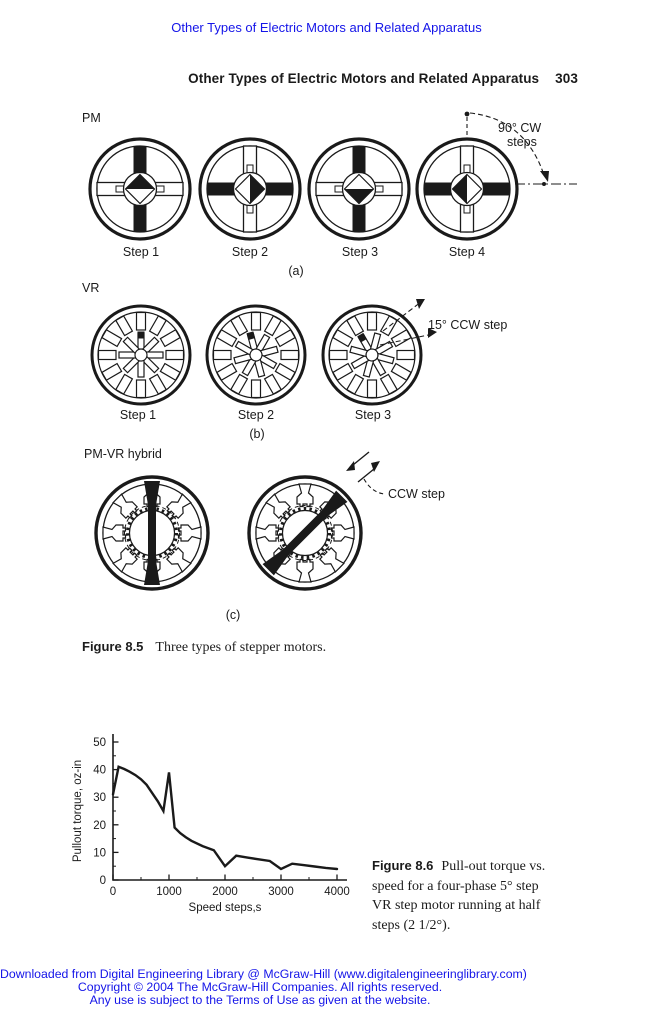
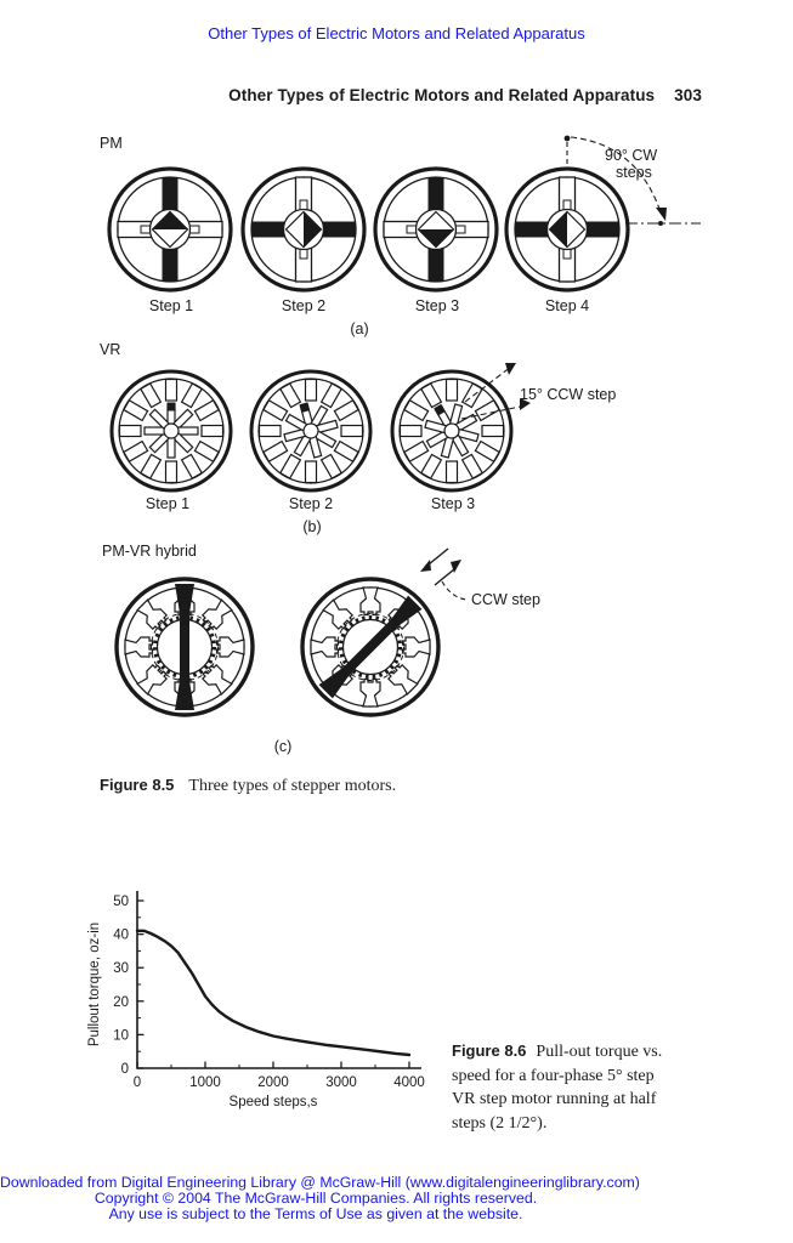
0: 31 -> 41
1000: 39 -> 22
2000: 5 -> 10
3000: 4 -> 6
